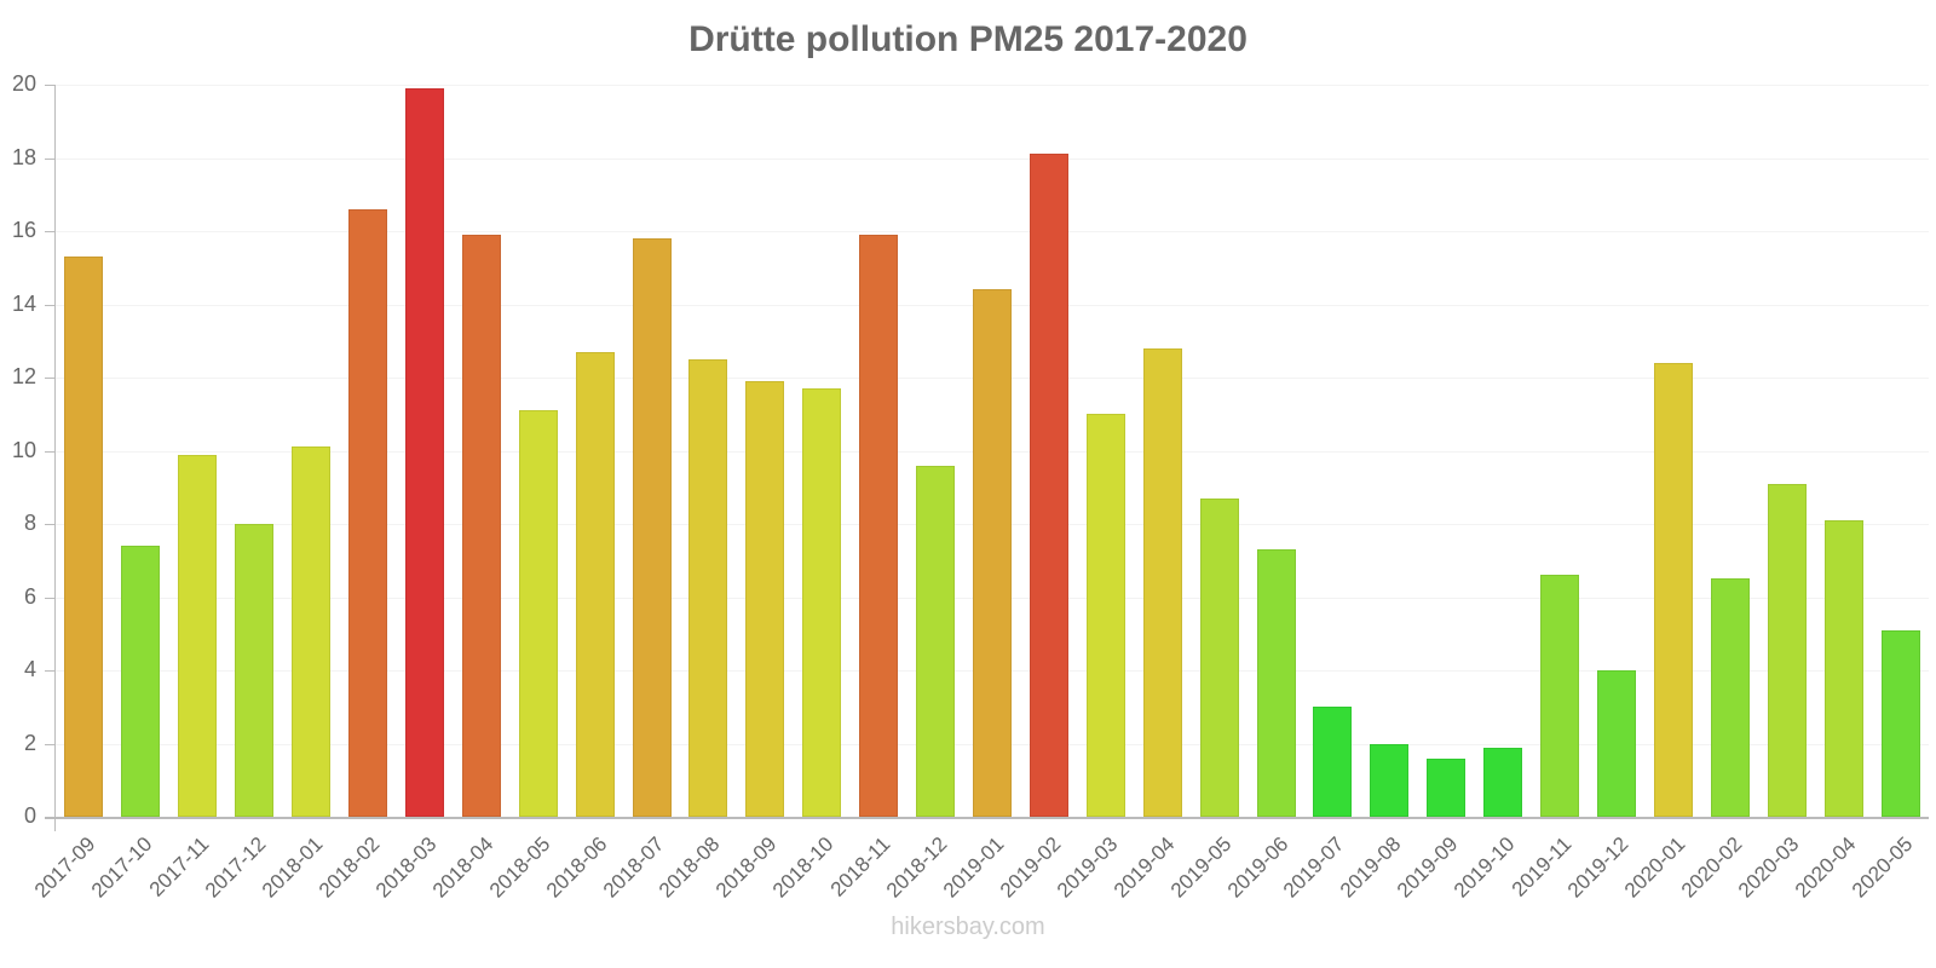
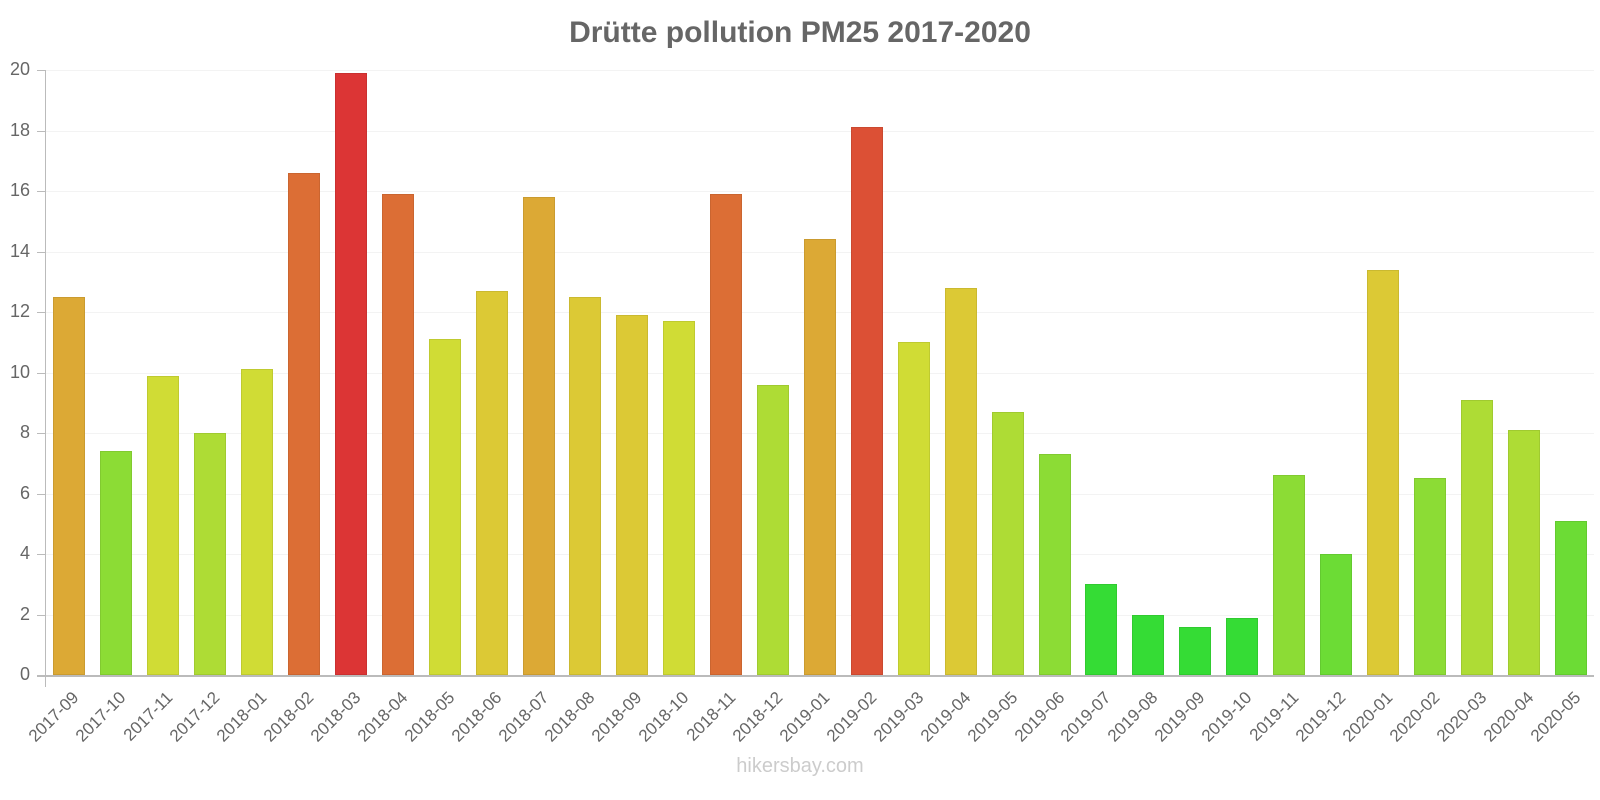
2017-09: 15.3 -> 12.5
2020-01: 12.4 -> 13.4
